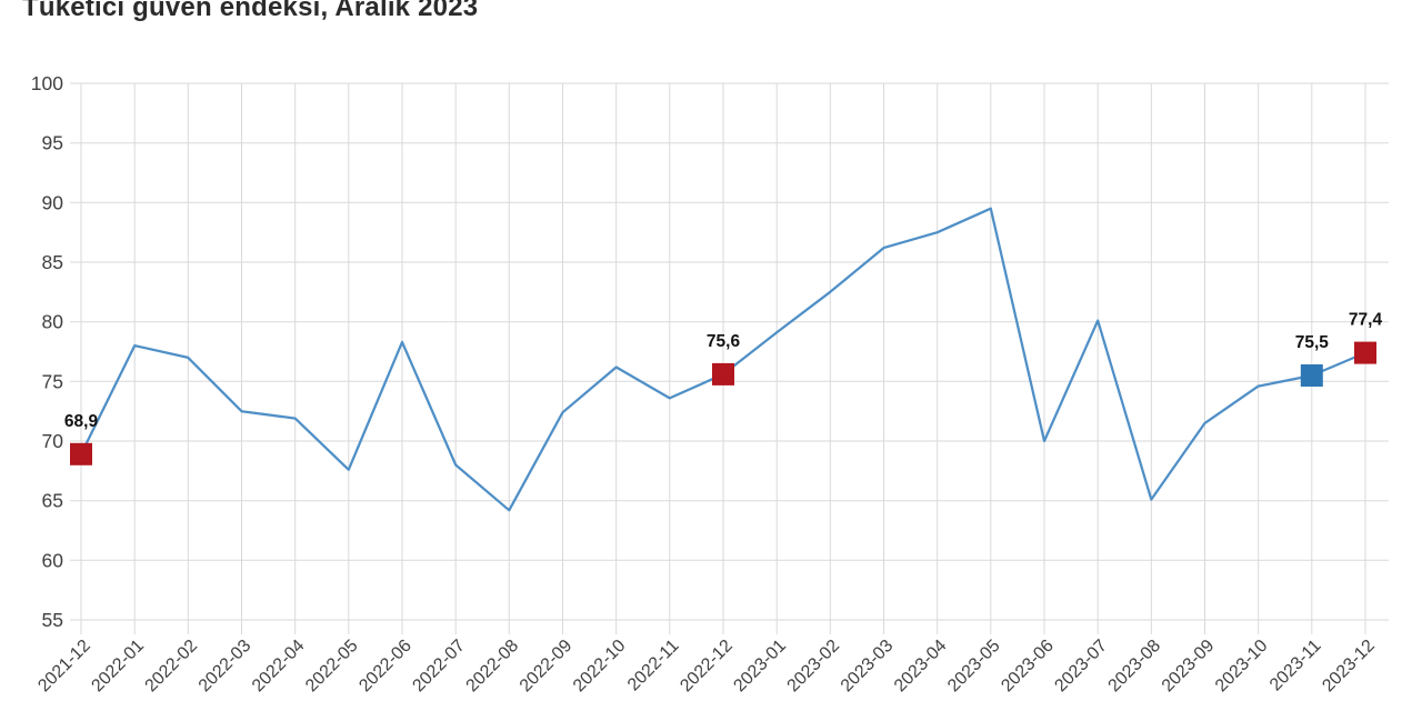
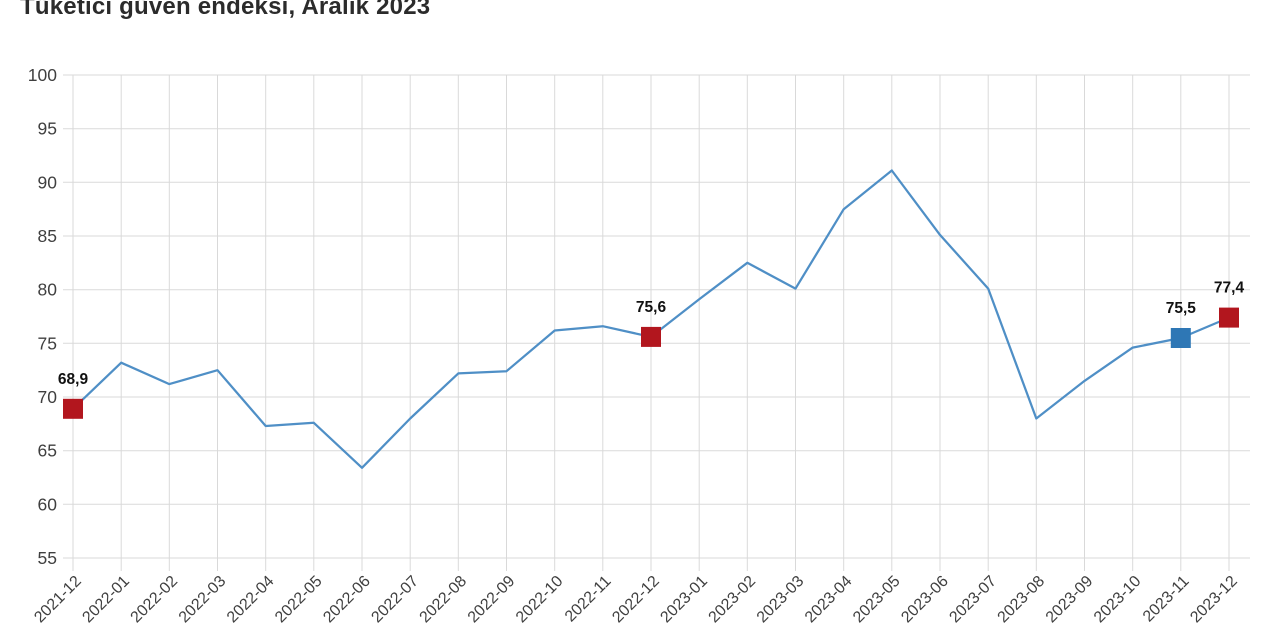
2022-01: 78.0 -> 73.2
2022-02: 77.0 -> 71.2
2022-04: 71.9 -> 67.3
2022-06: 78.3 -> 63.4
2022-08: 64.2 -> 72.2
2022-11: 73.6 -> 76.6
2023-03: 86.2 -> 80.1
2023-05: 89.5 -> 91.1
2023-06: 70.0 -> 85.1
2023-08: 65.1 -> 68.0
